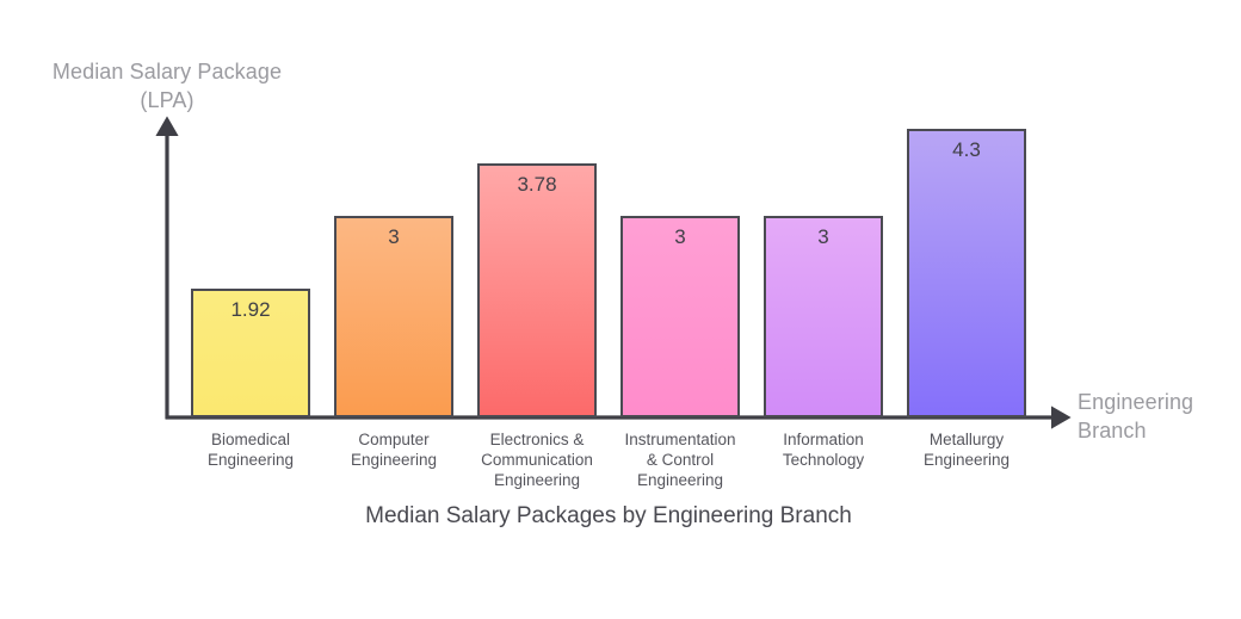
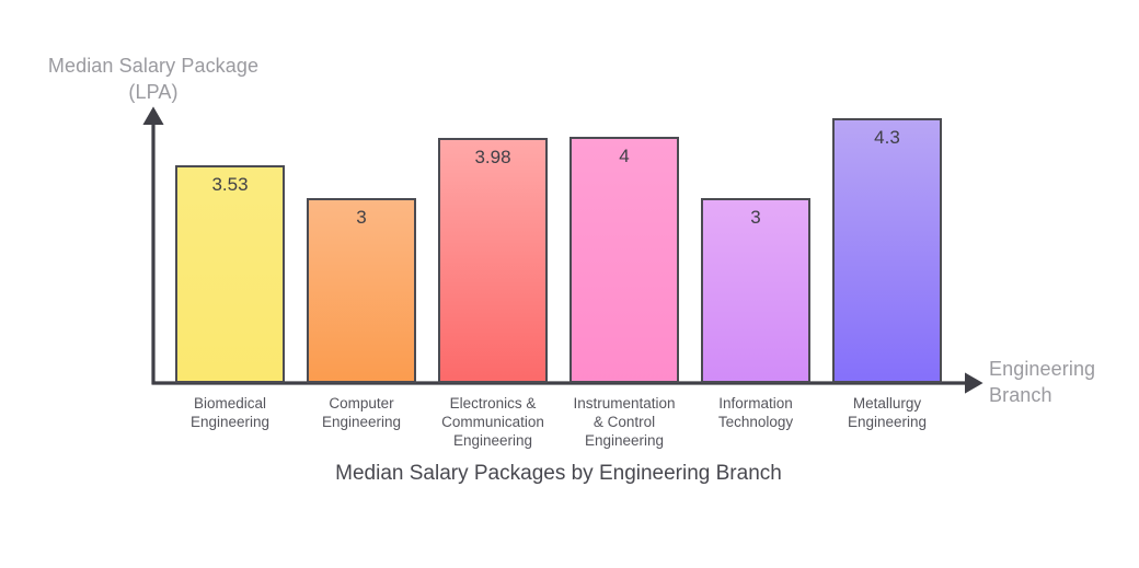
Biomedical Engineering: 1.92 -> 3.53
Electronics & Communication Engineering: 3.78 -> 3.98
Instrumentation & Control Engineering: 3 -> 4
